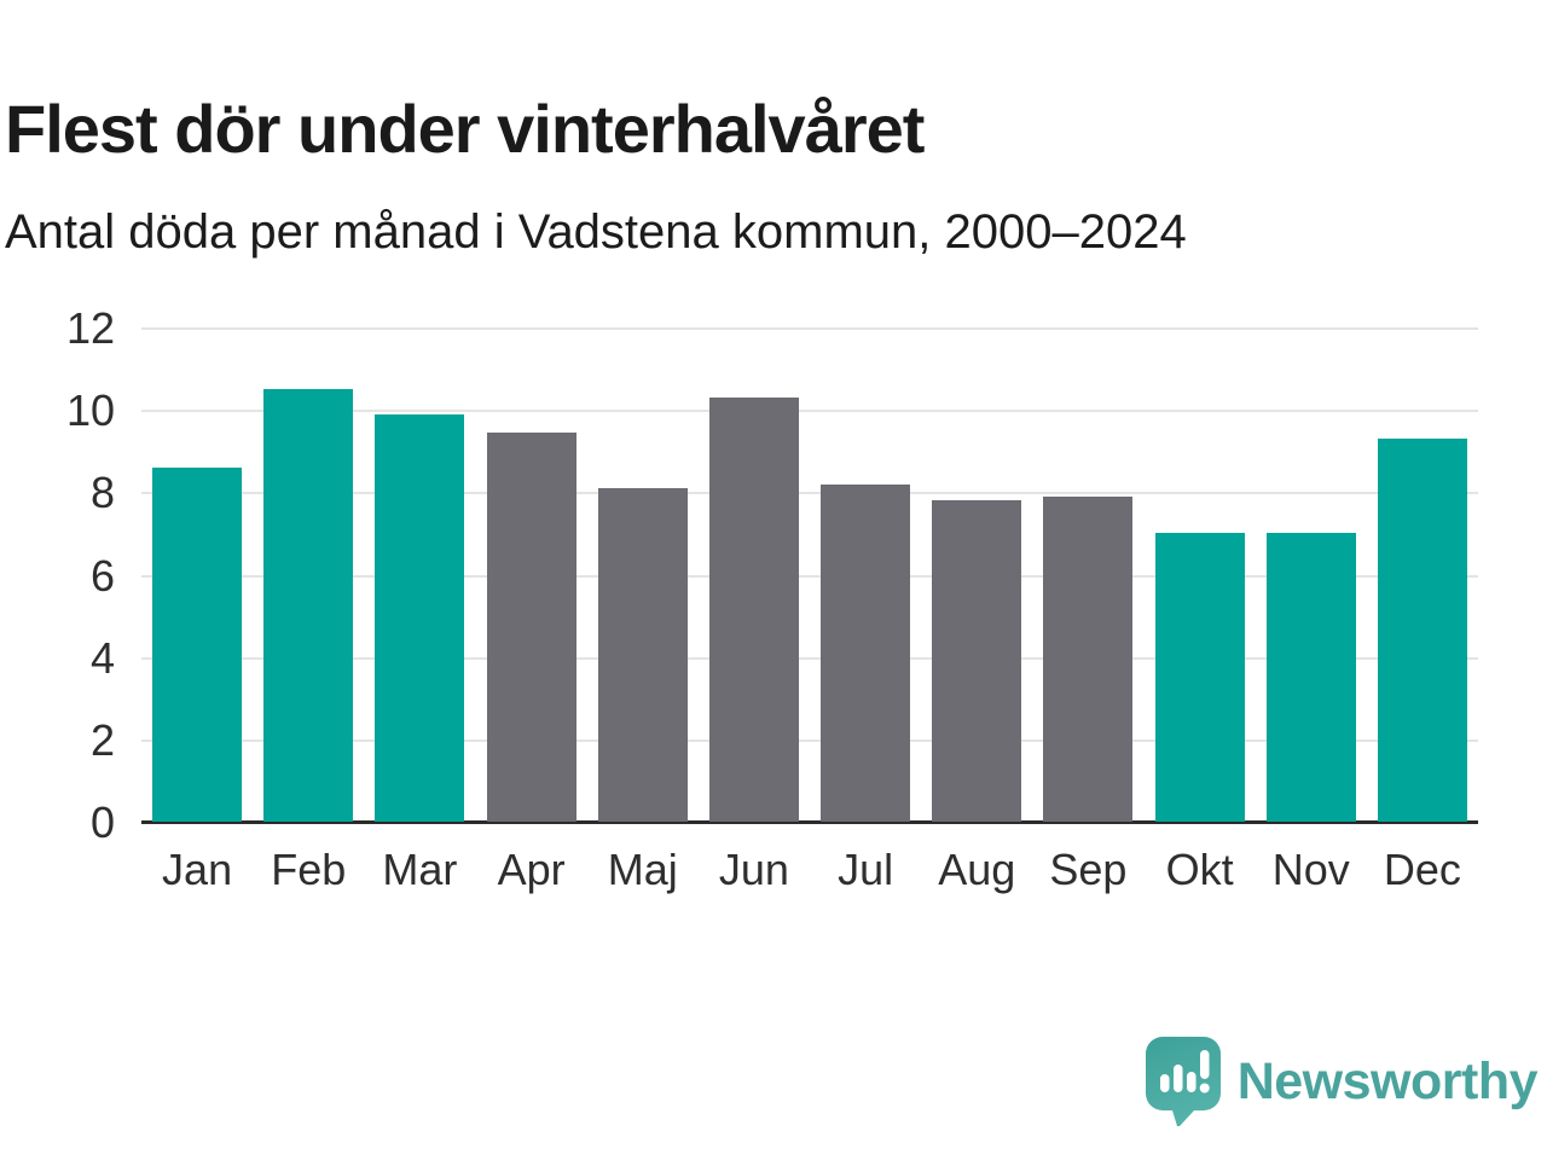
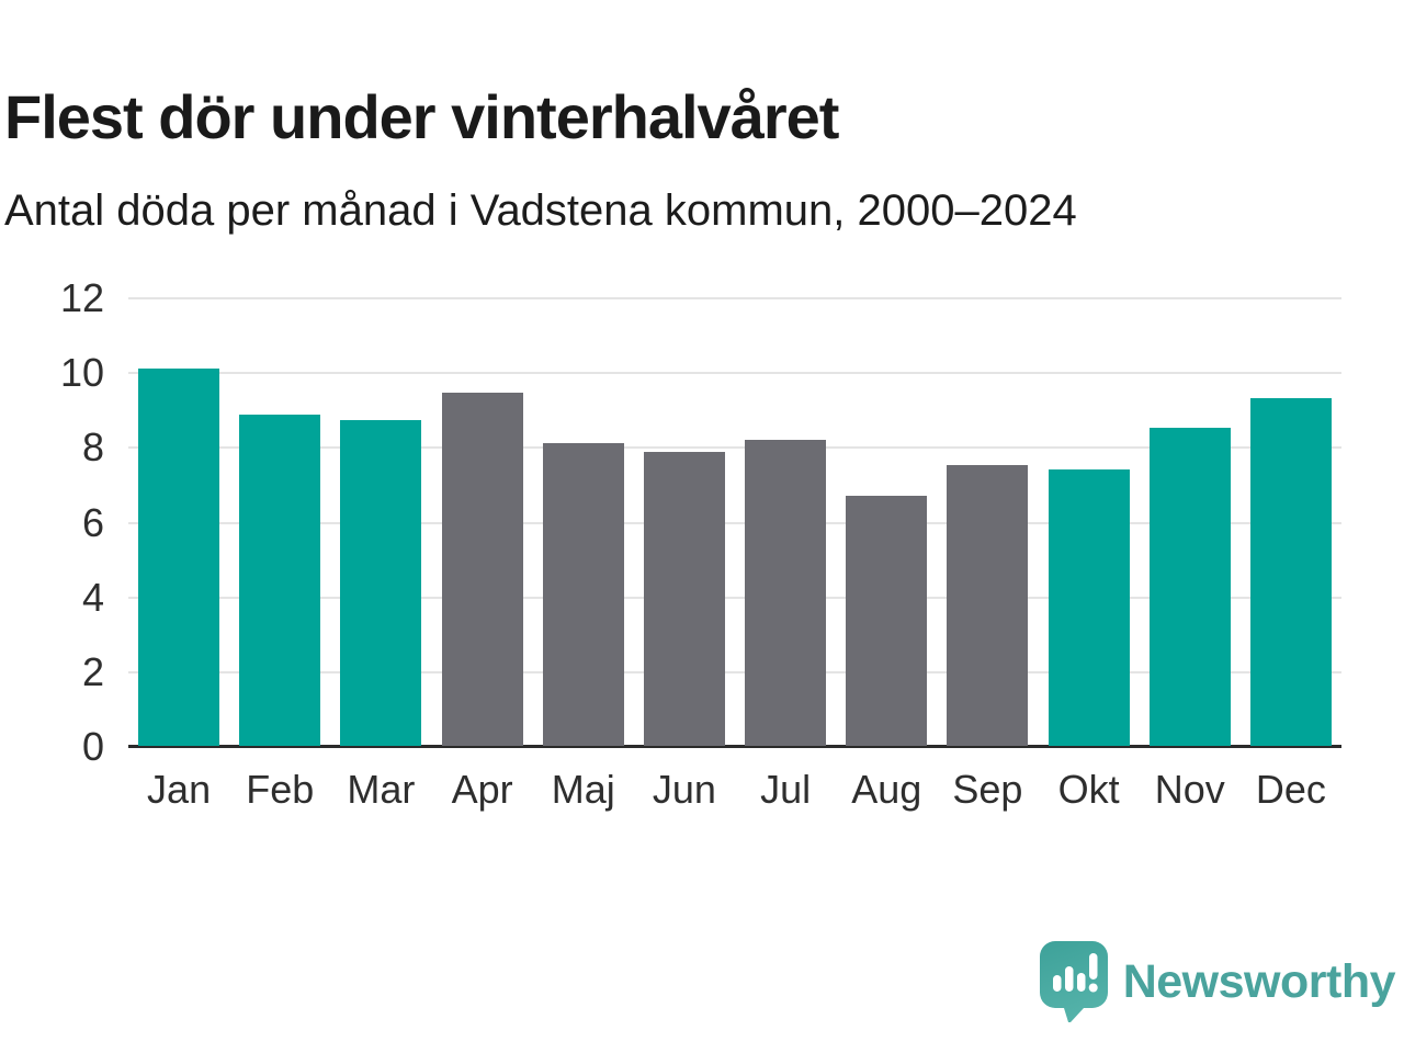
Jan: 8.6 -> 10.1
Feb: 10.5 -> 8.8
Mar: 9.9 -> 8.7
Jun: 10.3 -> 7.8
Aug: 7.8 -> 6.7
Sep: 7.9 -> 7.5
Okt: 7.0 -> 7.4
Nov: 7.0 -> 8.5
